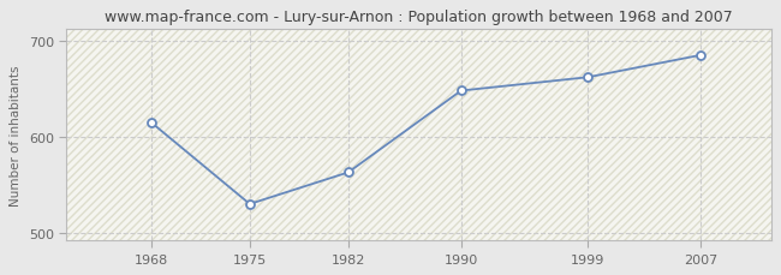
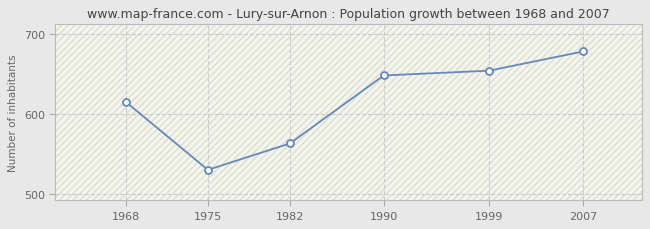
1999: 662 -> 654
2007: 685 -> 678
